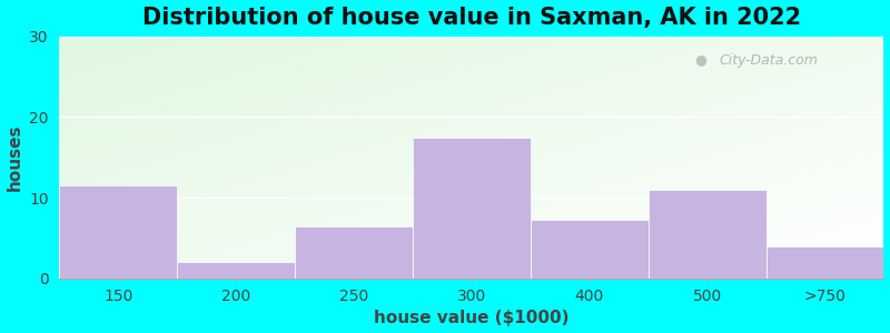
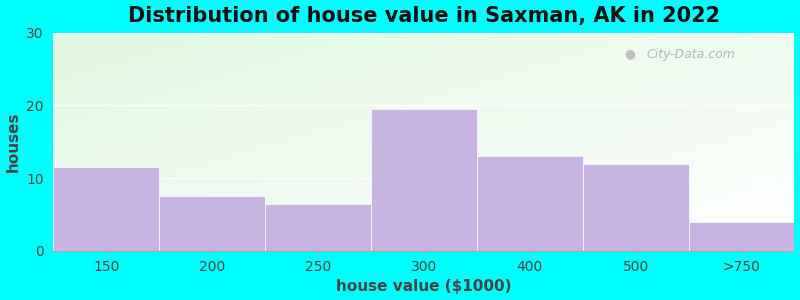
200: 2.0 -> 7.5
300: 17.4 -> 19.5
400: 7.2 -> 13.0
500: 11.0 -> 12.0
